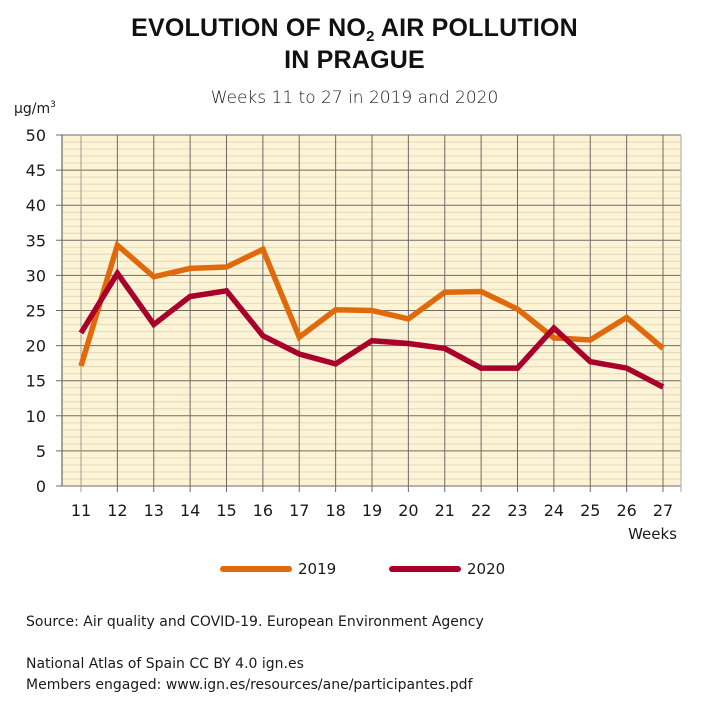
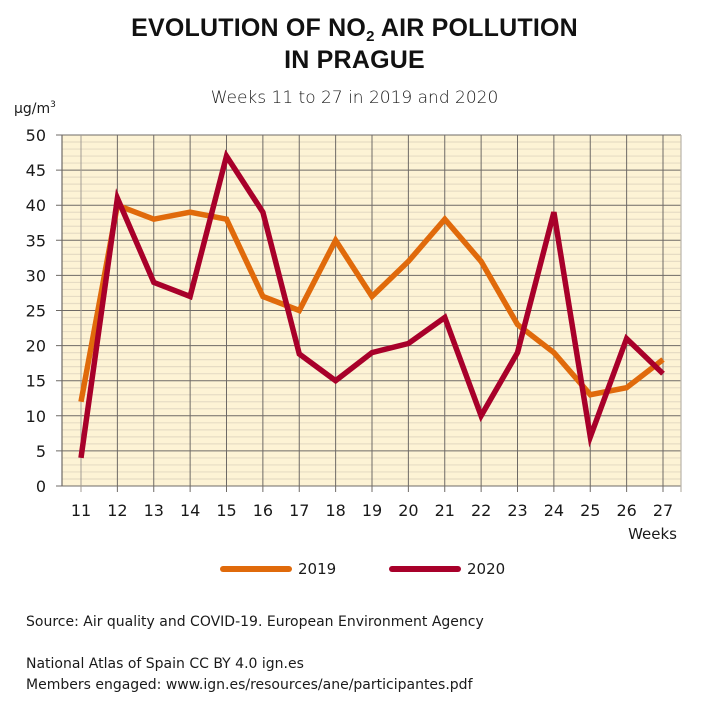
2019/11: 17 -> 12
2020/11: 22 -> 4
2019/12: 34 -> 40
2020/12: 30 -> 41
2019/13: 30 -> 38
2020/13: 23 -> 29
2019/14: 31 -> 39
2019/15: 31 -> 38
2020/15: 28 -> 47
2019/16: 34 -> 27
2020/16: 21 -> 39
2019/17: 21 -> 25
2019/18: 25 -> 35
2020/18: 17 -> 15
2019/19: 25 -> 27
2020/19: 21 -> 19
2019/20: 24 -> 32
2019/21: 28 -> 38
2020/21: 20 -> 24
2019/22: 28 -> 32
2020/22: 17 -> 10
2019/23: 25 -> 23
2020/23: 17 -> 19
2019/24: 21 -> 19
2020/24: 22 -> 39
2019/25: 21 -> 13
2020/25: 18 -> 7
2019/26: 24 -> 14
2020/26: 17 -> 21
2019/27: 20 -> 18
2020/27: 14 -> 16
